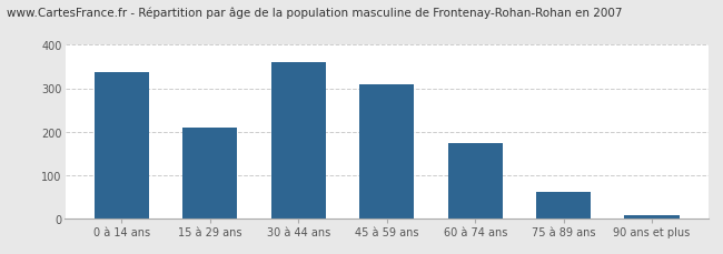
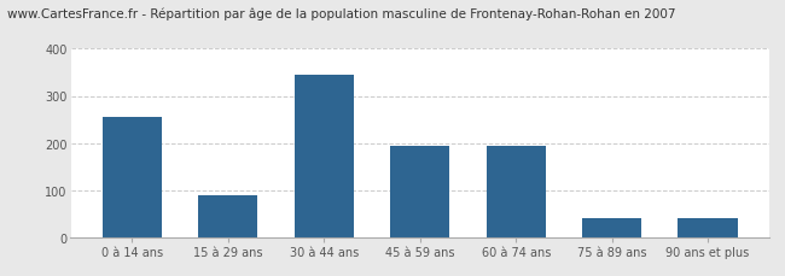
0 à 14 ans: 338 -> 255
15 à 29 ans: 210 -> 90
30 à 44 ans: 360 -> 345
45 à 59 ans: 308 -> 195
60 à 74 ans: 174 -> 195
75 à 89 ans: 60 -> 40
90 ans et plus: 8 -> 40
